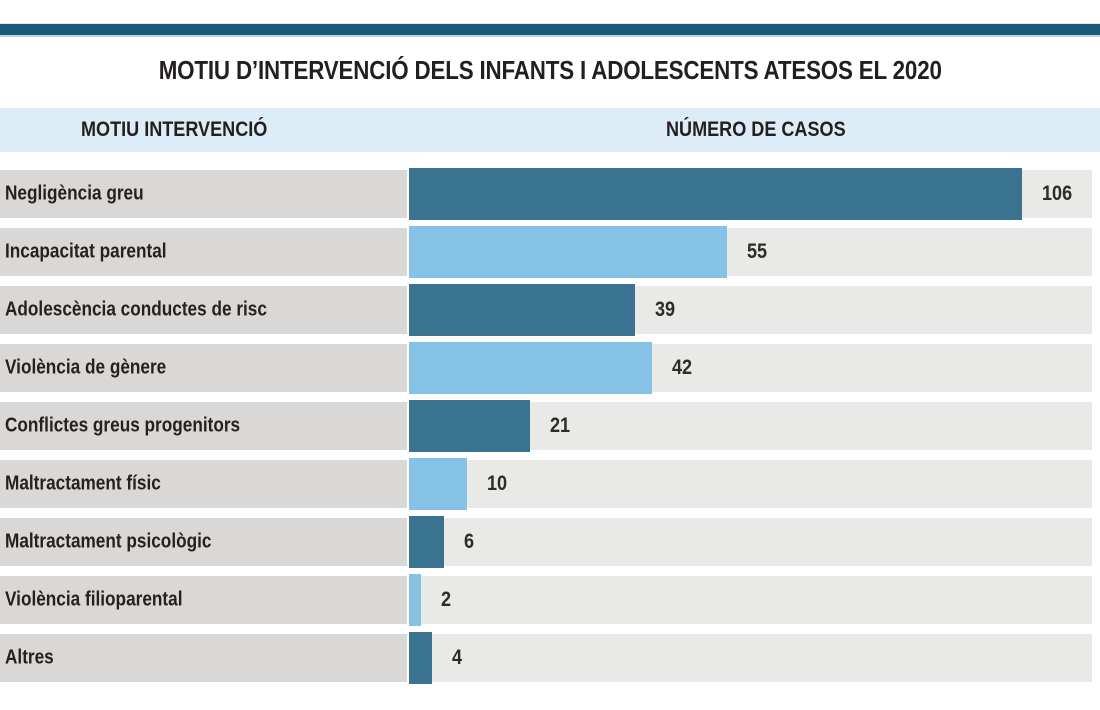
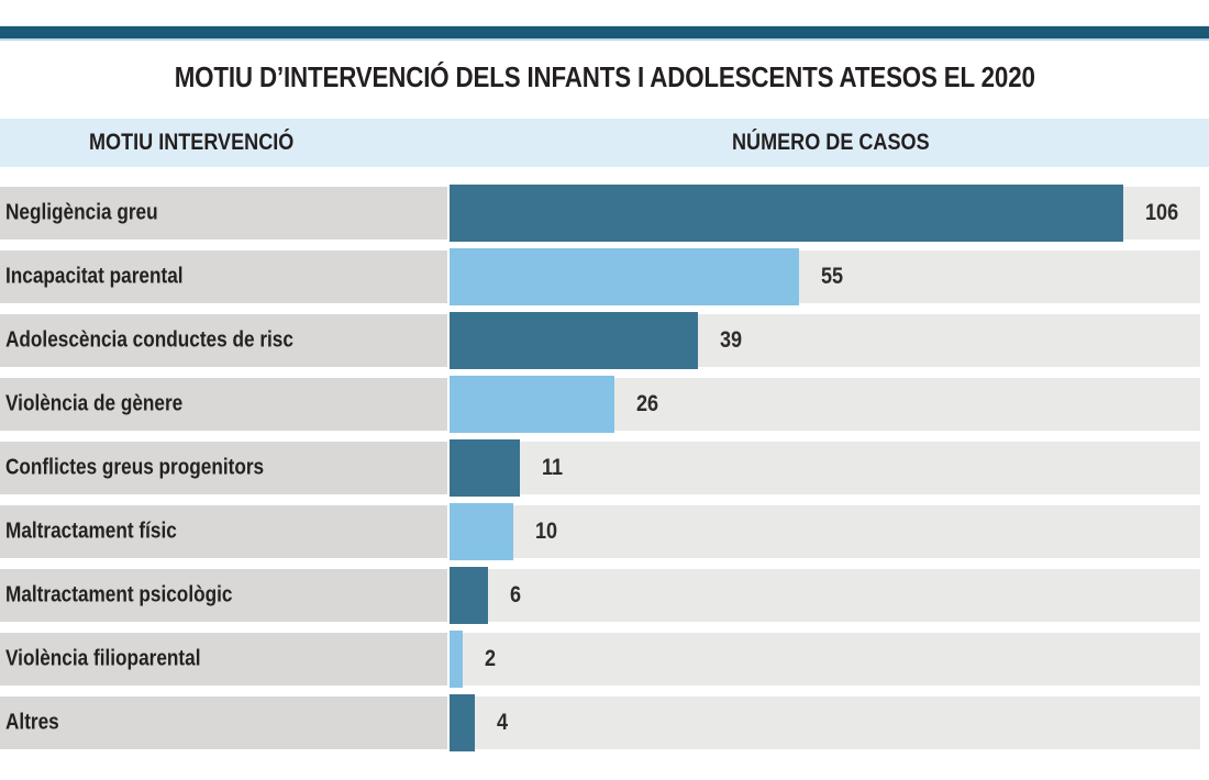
Violència de gènere: 42 -> 26
Conflictes greus progenitors: 21 -> 11
